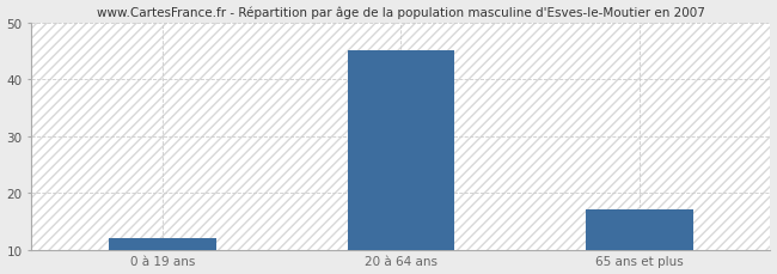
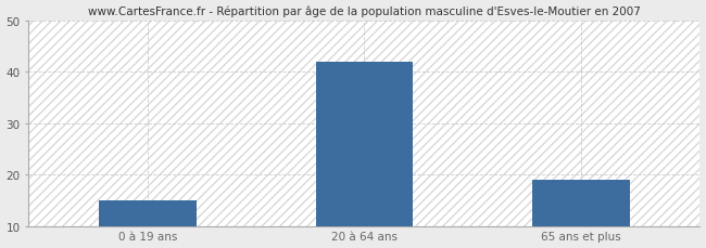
0 à 19 ans: 12 -> 15
20 à 64 ans: 45 -> 42
65 ans et plus: 17 -> 19
